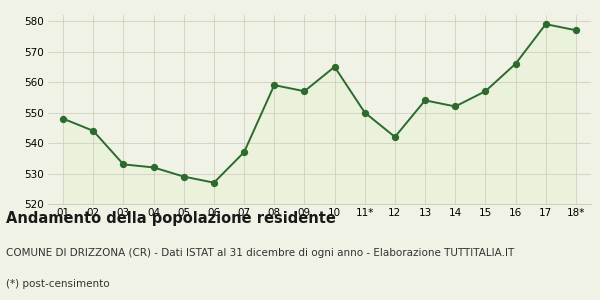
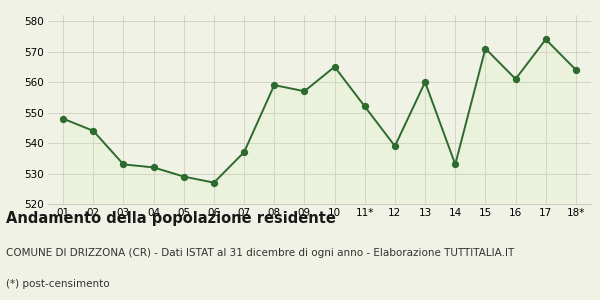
11*: 550 -> 552
12: 542 -> 539
13: 554 -> 560
14: 552 -> 533
15: 557 -> 571
16: 566 -> 561
17: 579 -> 574
18*: 577 -> 564
